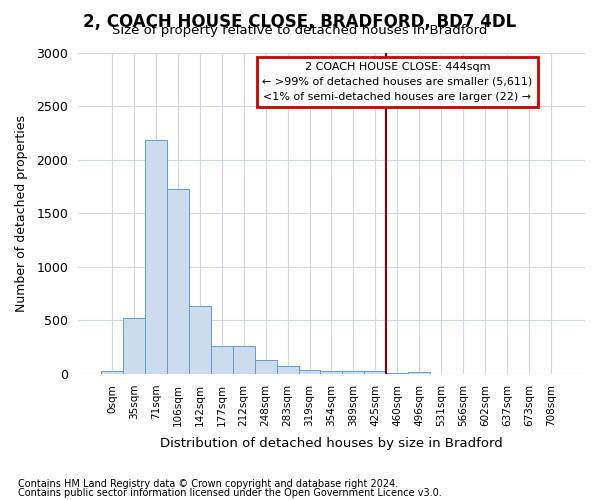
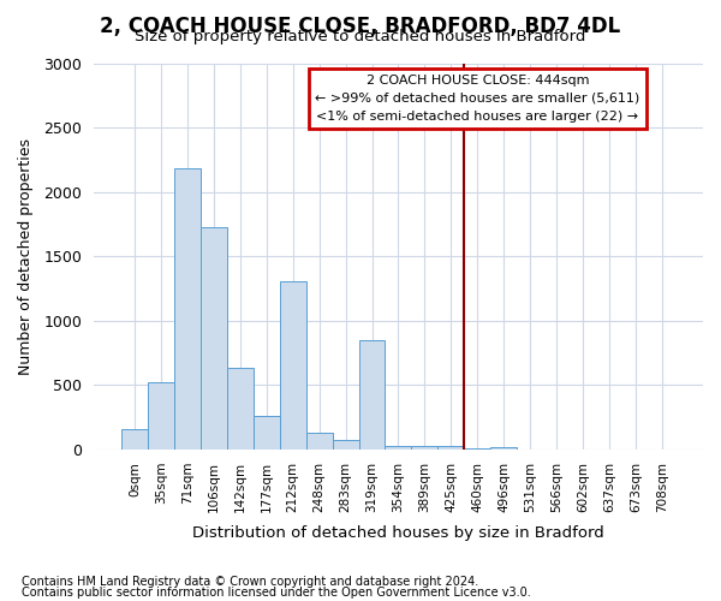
0sqm: 20 -> 160
212sqm: 260 -> 1310
319sqm: 40 -> 850
